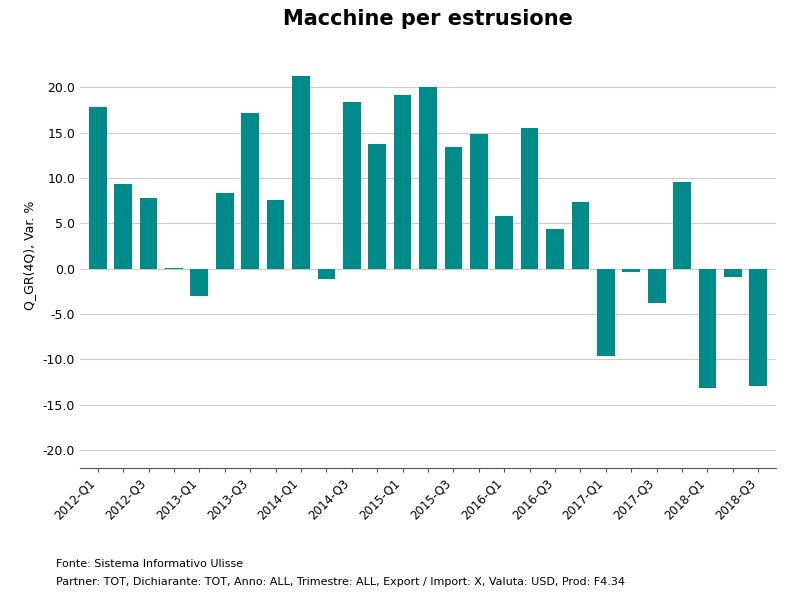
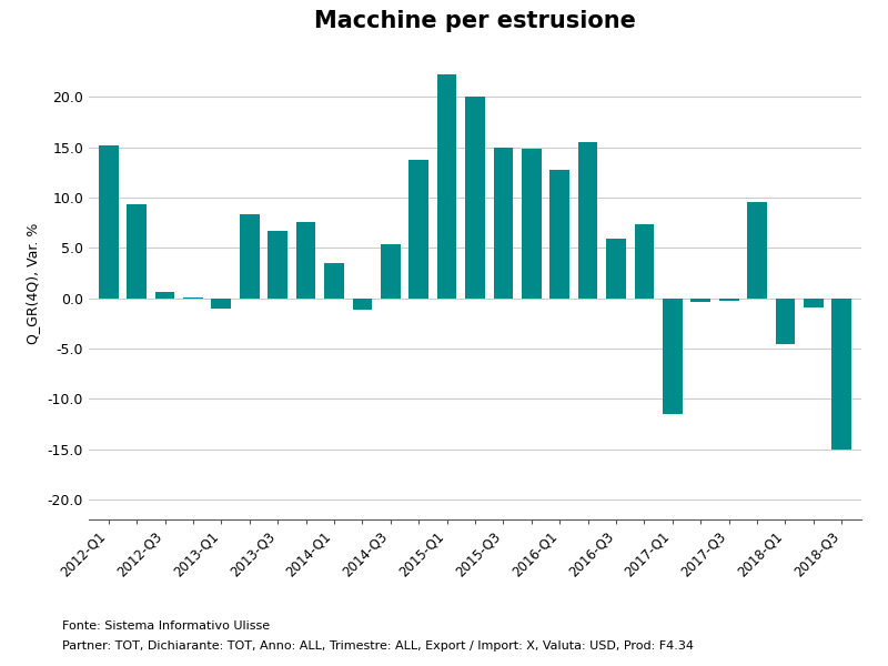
2012-Q1: 17.8 -> 15.2
2012-Q3: 7.8 -> 0.6
2013-Q1: -3.0 -> -1.0
2013-Q3: 17.2 -> 6.7
2014-Q1: 21.2 -> 3.5
2014-Q3: 18.4 -> 5.4
2015-Q1: 19.2 -> 22.2
2015-Q3: 13.4 -> 15.0
2016-Q1: 5.8 -> 12.7
2016-Q3: 4.4 -> 5.9
2017-Q1: -9.6 -> -11.5
2017-Q3: -3.8 -> -0.3
2018-Q1: -13.2 -> -4.6
2018-Q3: -13.0 -> -15.1
